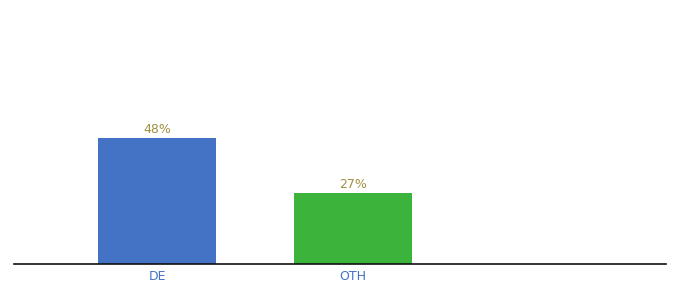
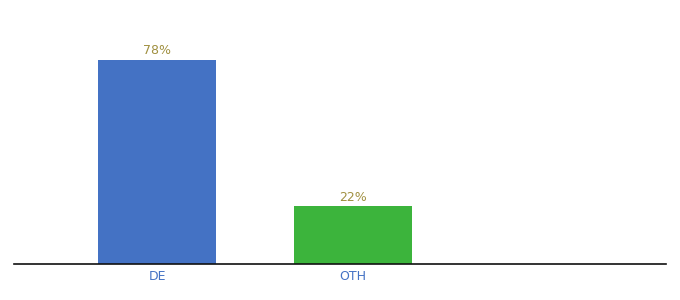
DE: 48% -> 78%
OTH: 27% -> 22%
